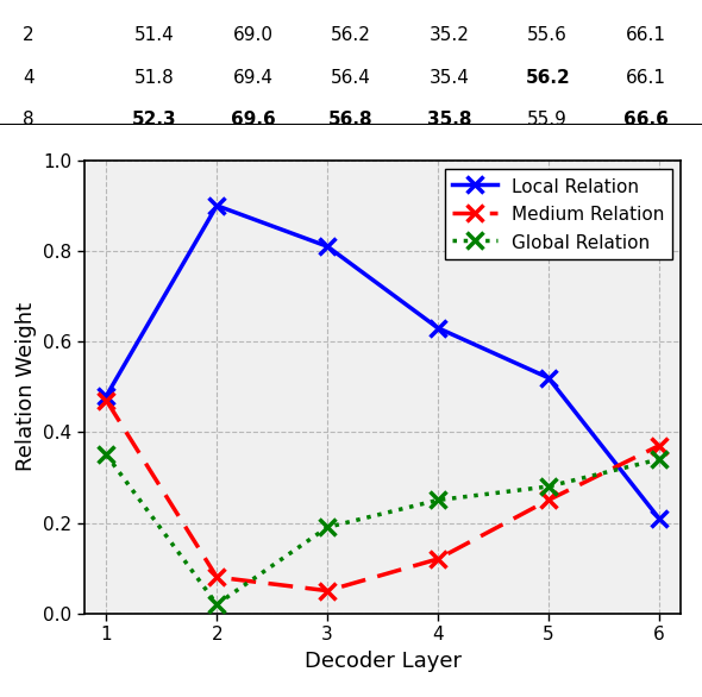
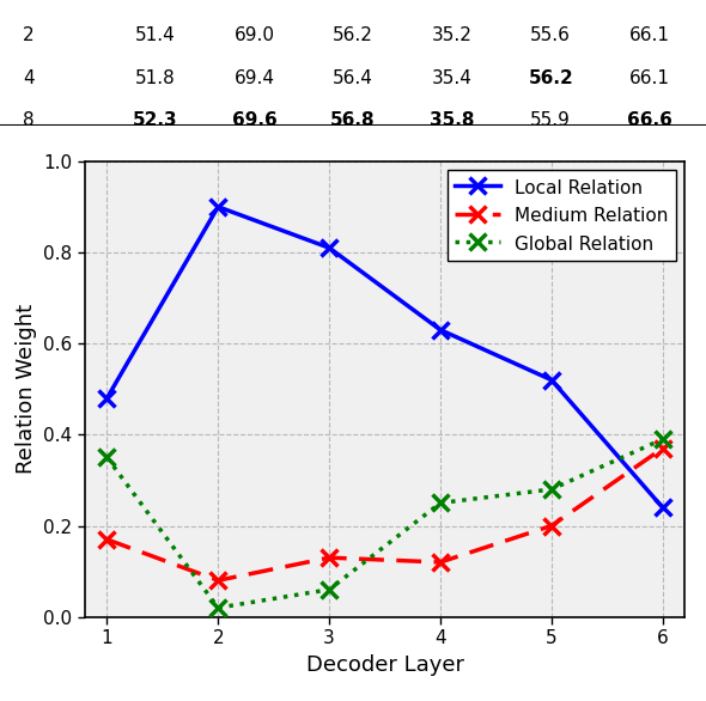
Medium Relation/1: 0.47 -> 0.17
Medium Relation/3: 0.05 -> 0.13
Global Relation/3: 0.19 -> 0.06
Medium Relation/5: 0.25 -> 0.20
Local Relation/6: 0.21 -> 0.24
Global Relation/6: 0.34 -> 0.39
